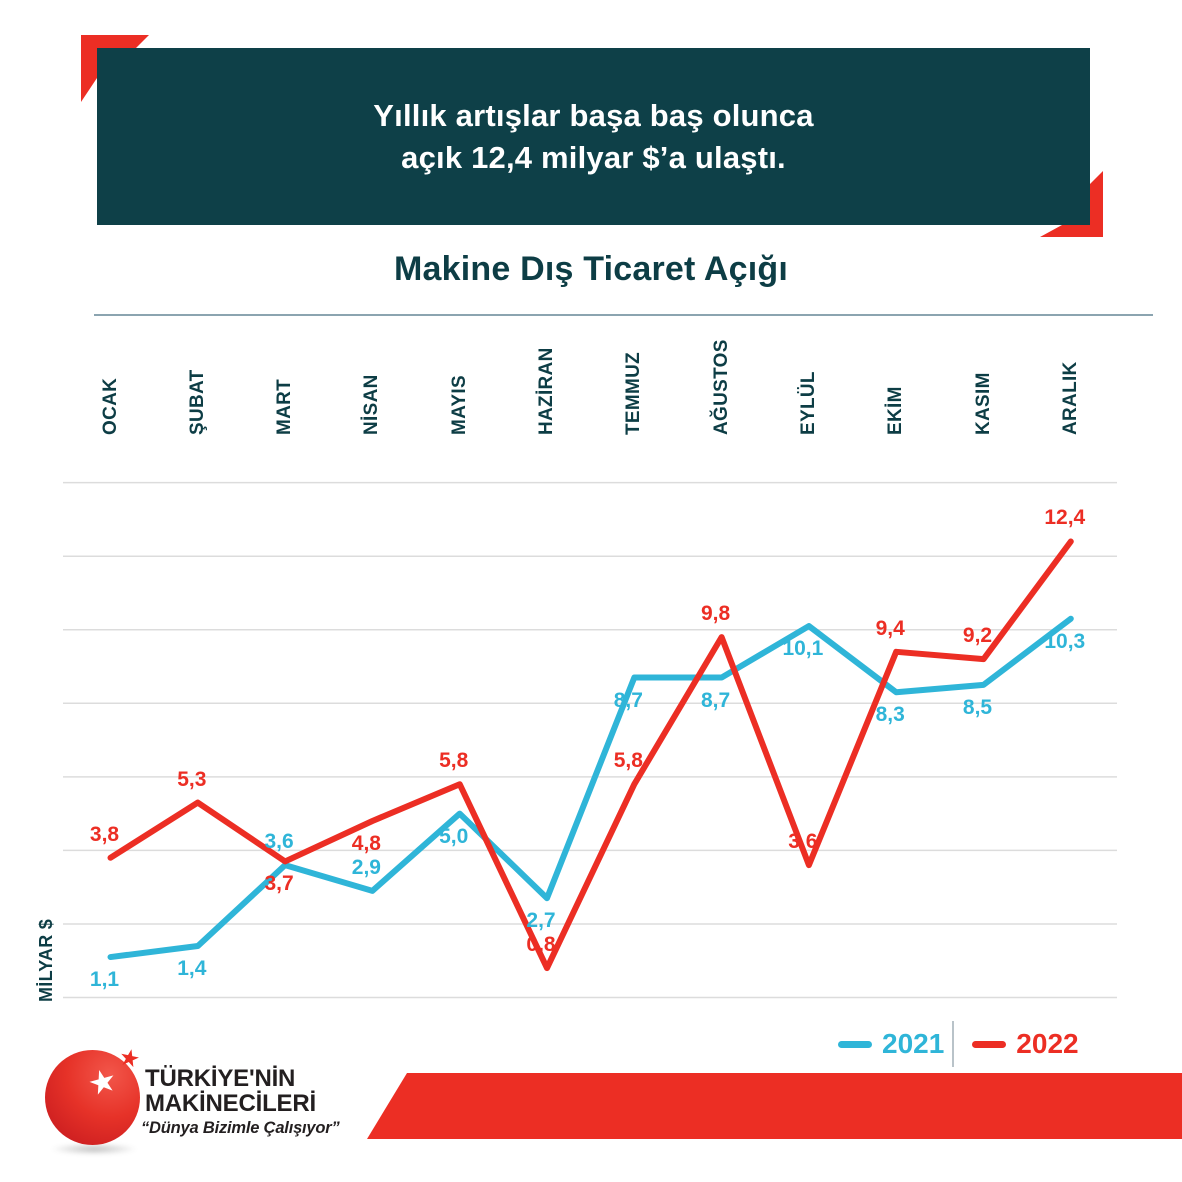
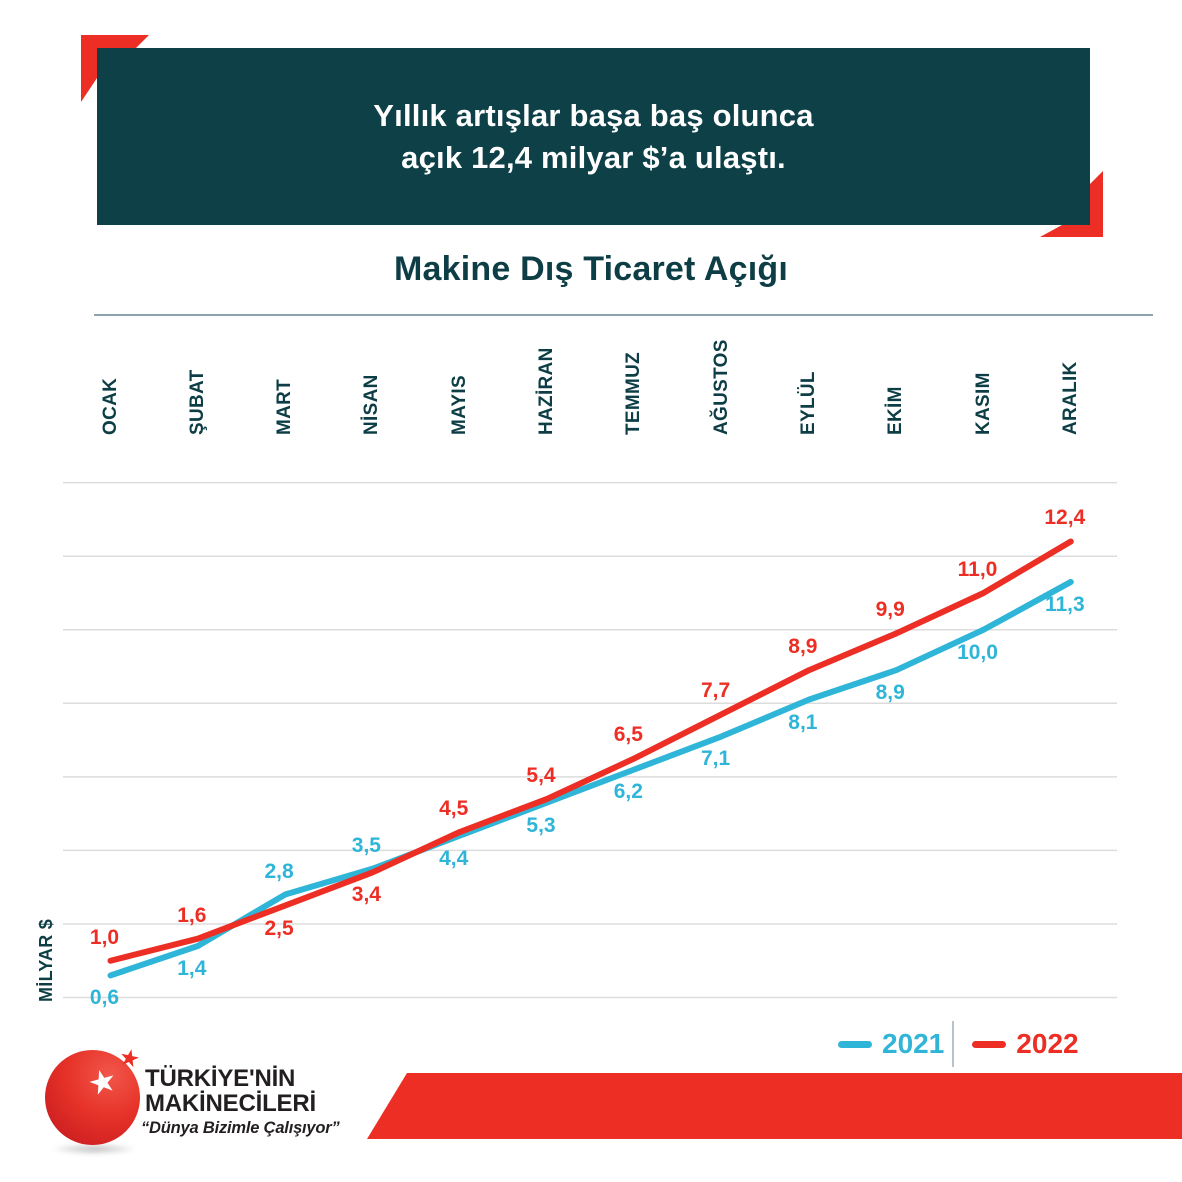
2021/OCAK: 1,1 -> 0,6
2022/OCAK: 3,8 -> 1,0
2022/ŞUBAT: 5,3 -> 1,6
2021/MART: 3,6 -> 2,8
2022/MART: 3,7 -> 2,5
2021/NİSAN: 2,9 -> 3,5
2022/NİSAN: 4,8 -> 3,4
2021/MAYIS: 5,0 -> 4,4
2022/MAYIS: 5,8 -> 4,5
2021/HAZİRAN: 2,7 -> 5,3
2022/HAZİRAN: 0,8 -> 5,4
2021/TEMMUZ: 8,7 -> 6,2
2022/TEMMUZ: 5,8 -> 6,5
2021/AĞUSTOS: 8,7 -> 7,1
2022/AĞUSTOS: 9,8 -> 7,7
2021/EYLÜL: 10,1 -> 8,1
2022/EYLÜL: 3,6 -> 8,9
2021/EKİM: 8,3 -> 8,9
2022/EKİM: 9,4 -> 9,9
2021/KASIM: 8,5 -> 10,0
2022/KASIM: 9,2 -> 11,0
2021/ARALIK: 10,3 -> 11,3
